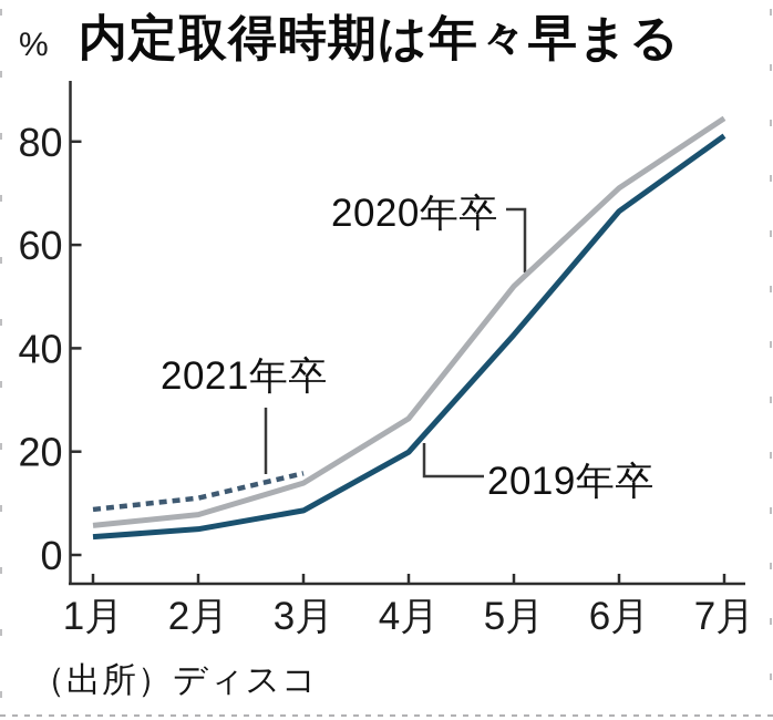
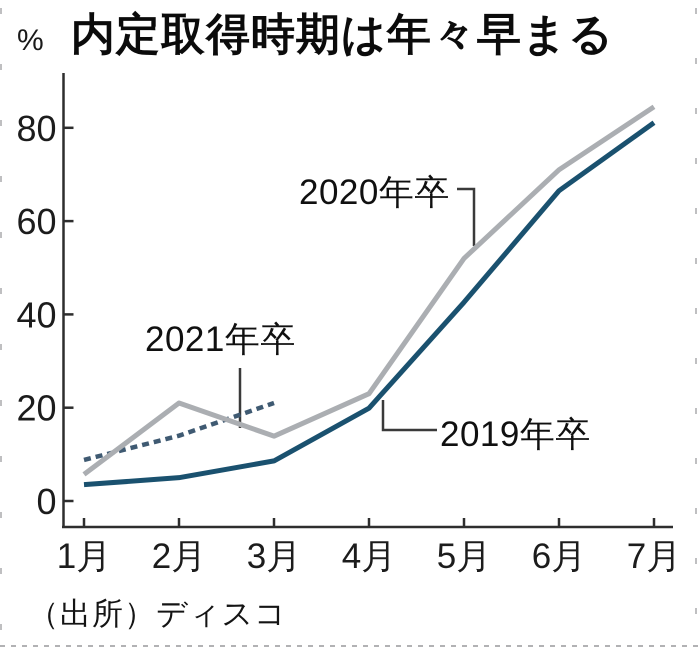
2021年卒/2月: 11 -> 14
2020年卒/2月: 8 -> 21
2021年卒/3月: 16 -> 21
2020年卒/4月: 26 -> 23
